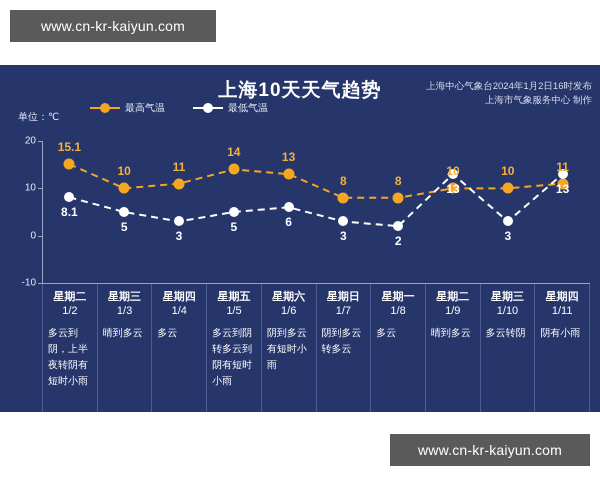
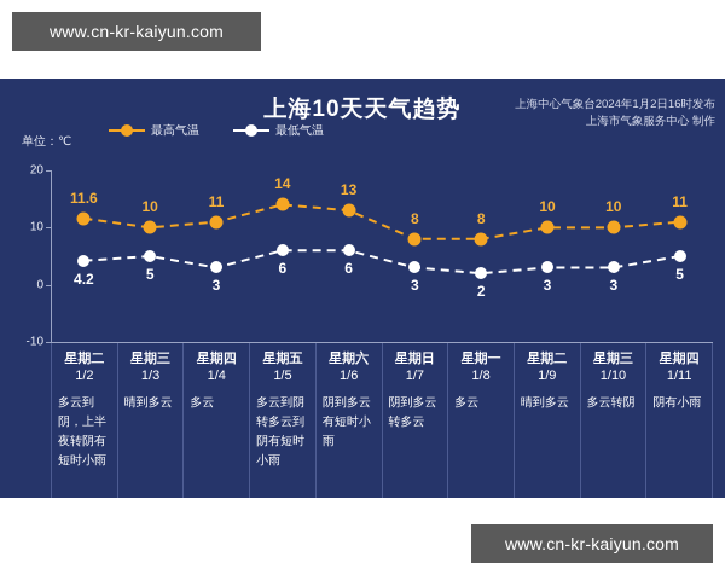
最高气温/1/2: 15.1 -> 11.6
最低气温/1/2: 8.1 -> 4.2
最低气温/1/5: 5 -> 6
最低气温/1/9: 13 -> 3
最低气温/1/11: 13 -> 5
